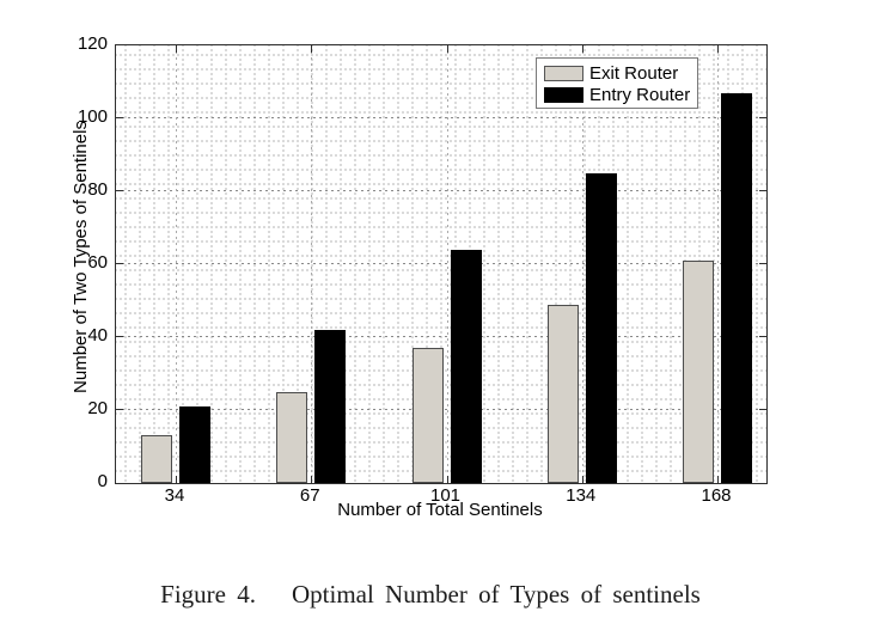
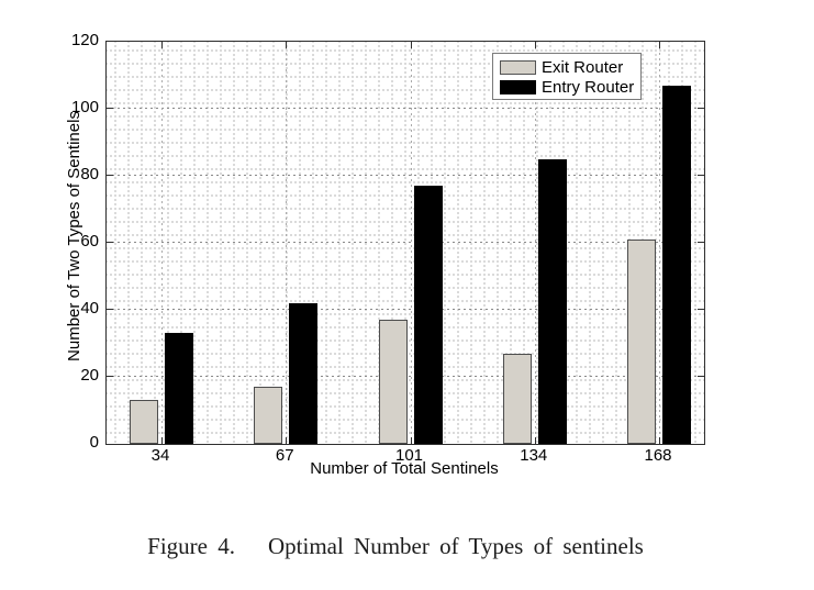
Entry Router/34: 21 -> 33
Exit Router/67: 25 -> 17
Entry Router/101: 64 -> 77
Exit Router/134: 49 -> 27
